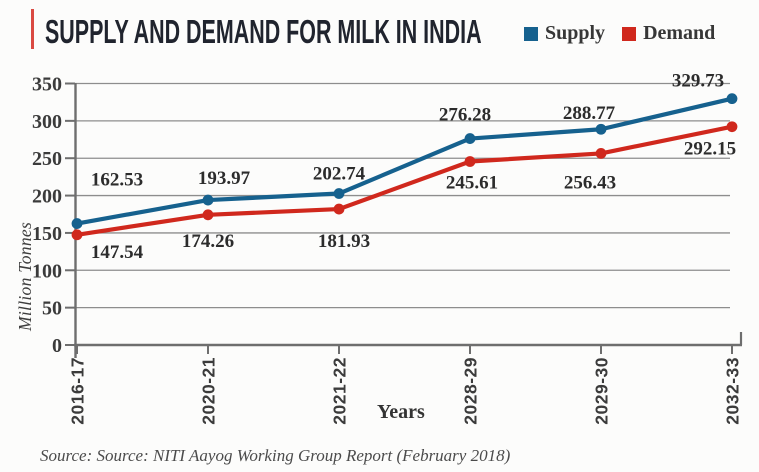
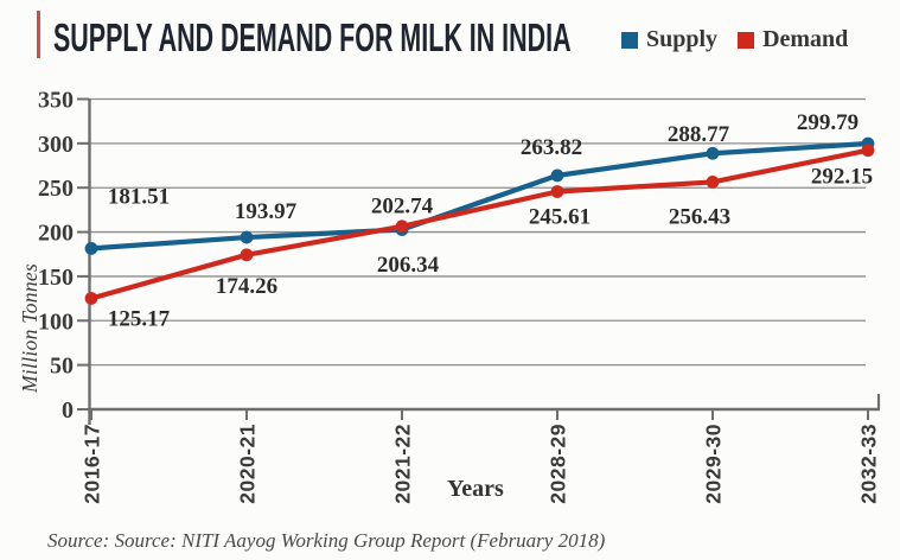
Supply/2016-17: 162.53 -> 181.51
Demand/2016-17: 147.54 -> 125.17
Demand/2021-22: 181.93 -> 206.34
Supply/2028-29: 276.28 -> 263.82
Supply/2032-33: 329.73 -> 299.79
